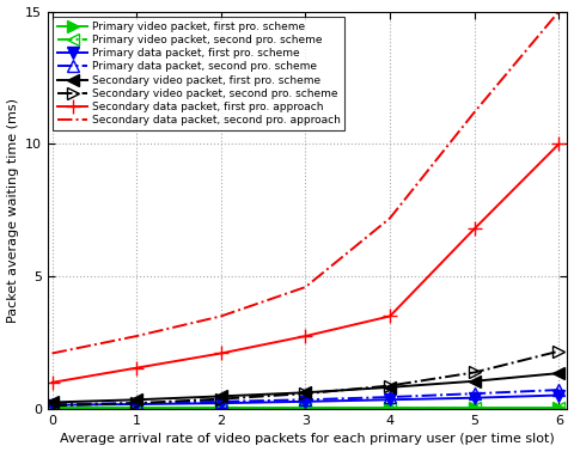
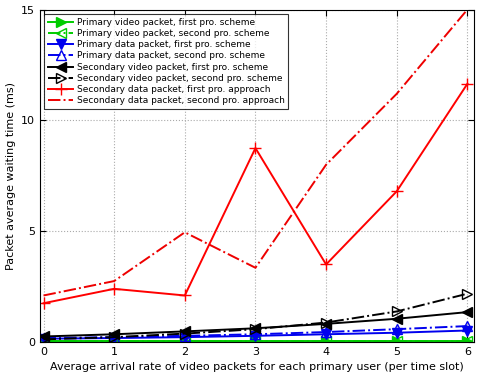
Secondary data packet, first pro. approach/0: 1.00 -> 1.75
Secondary data packet, first pro. approach/1: 1.55 -> 2.40
Secondary data packet, second pro. approach/2: 3.50 -> 4.95
Secondary data packet, first pro. approach/3: 2.75 -> 8.75
Secondary data packet, second pro. approach/3: 4.60 -> 3.35
Secondary data packet, second pro. approach/4: 7.20 -> 8.00
Secondary data packet, first pro. approach/6: 10.00 -> 11.65
